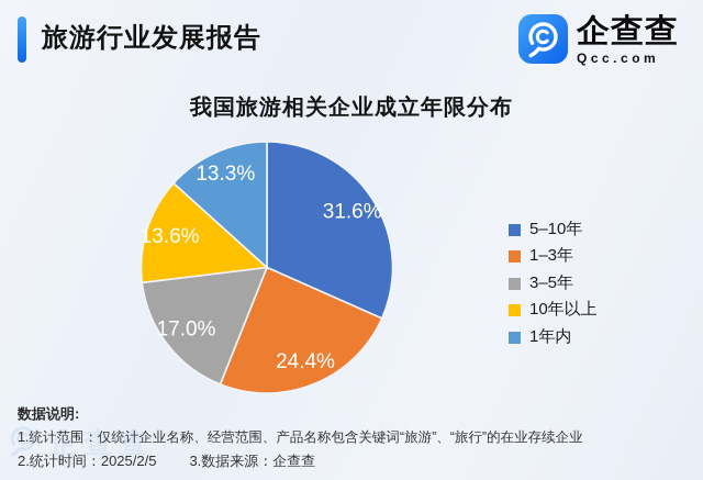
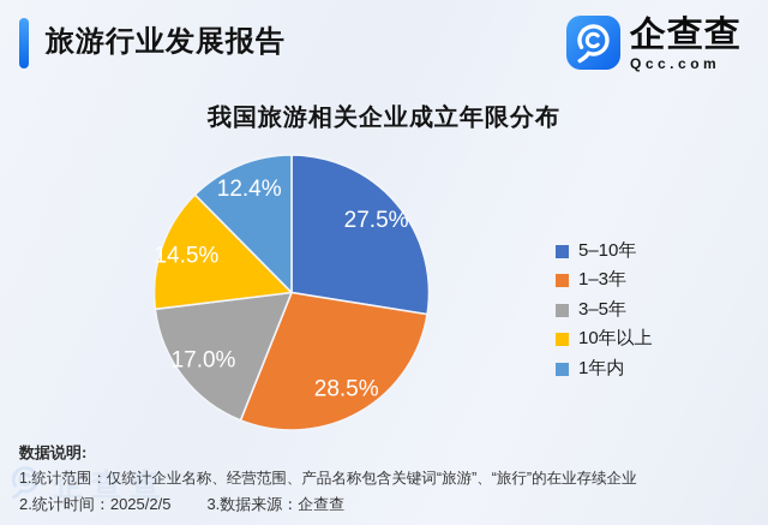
5–10年: 31.6% -> 27.5%
1–3年: 24.4% -> 28.5%
10年以上: 13.6% -> 14.5%
1年内: 13.3% -> 12.4%
